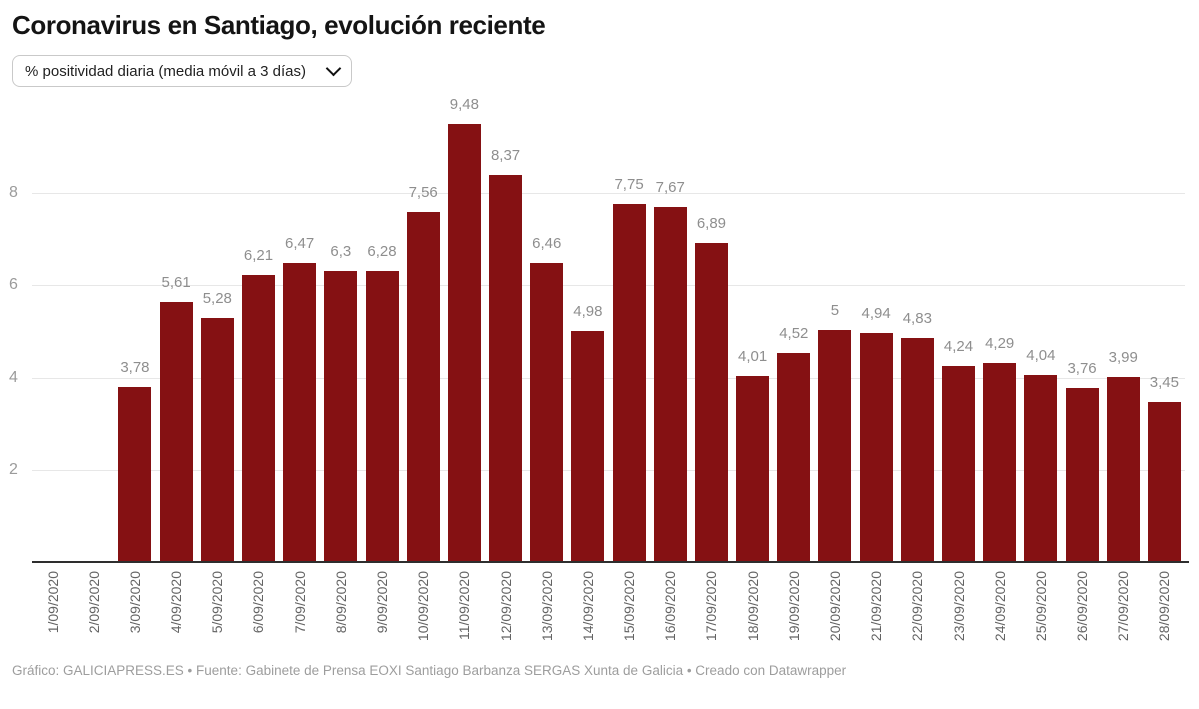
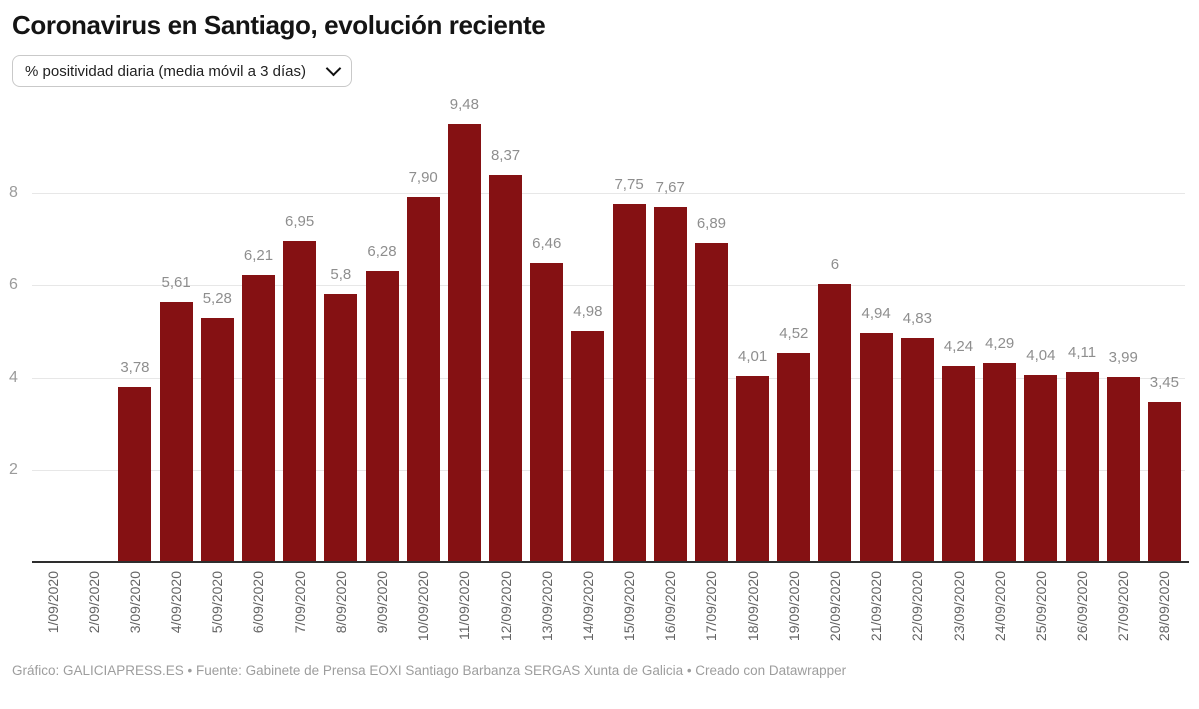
7/09/2020: 6,47 -> 6,95
8/09/2020: 6,3 -> 5,8
10/09/2020: 7,56 -> 7,90
20/09/2020: 5 -> 6
26/09/2020: 3,76 -> 4,11
